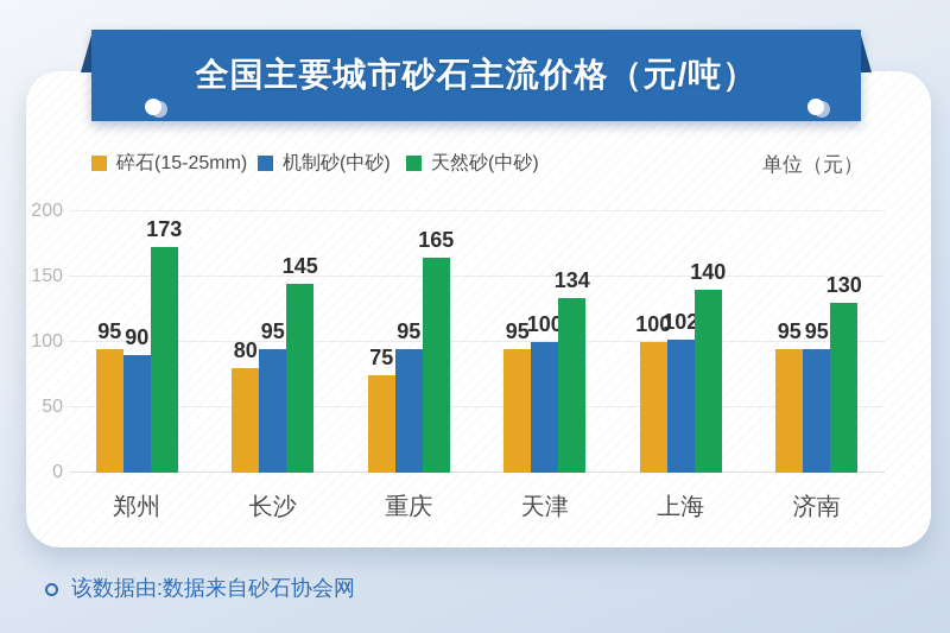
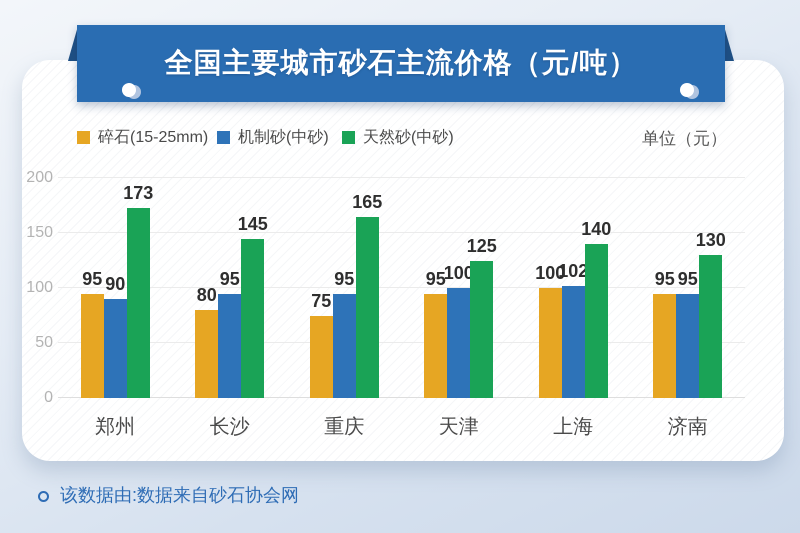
天然砂(中砂)/天津: 134 -> 125
